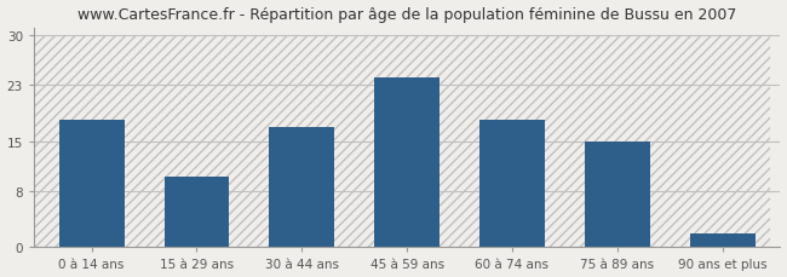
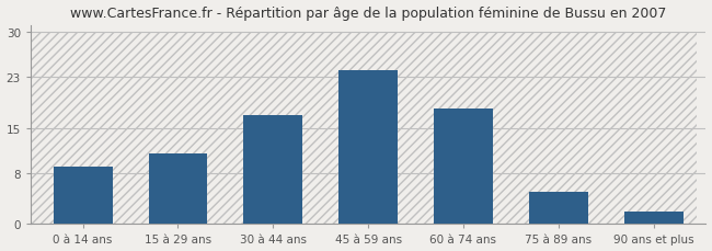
0 à 14 ans: 18 -> 9
15 à 29 ans: 10 -> 11
75 à 89 ans: 15 -> 5
